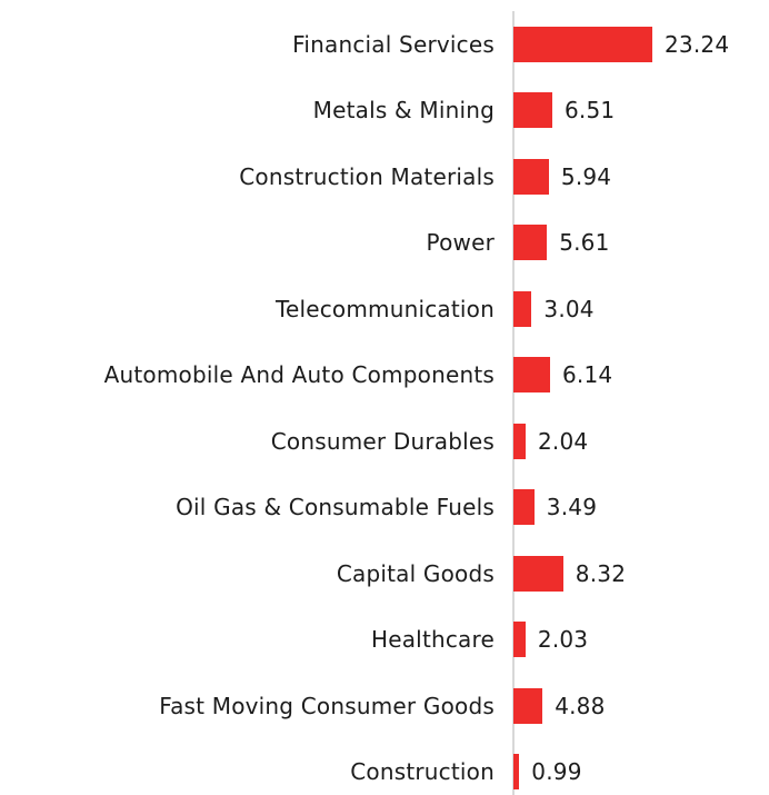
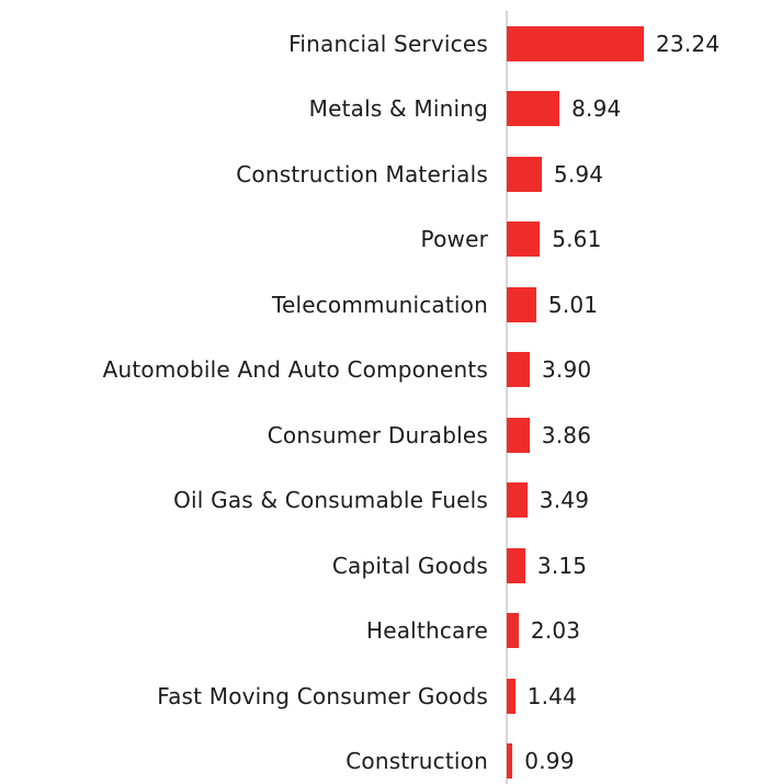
Metals & Mining: 6.51 -> 8.94
Telecommunication: 3.04 -> 5.01
Automobile And Auto Components: 6.14 -> 3.90
Consumer Durables: 2.04 -> 3.86
Capital Goods: 8.32 -> 3.15
Fast Moving Consumer Goods: 4.88 -> 1.44
